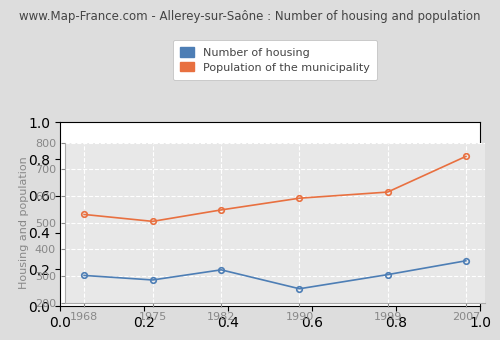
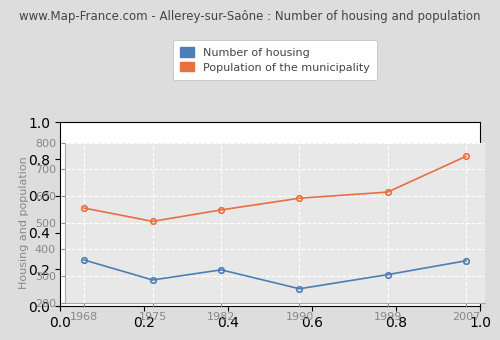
Number of housing/1968: 302 -> 360
Population of the municipality/1968: 531 -> 555
